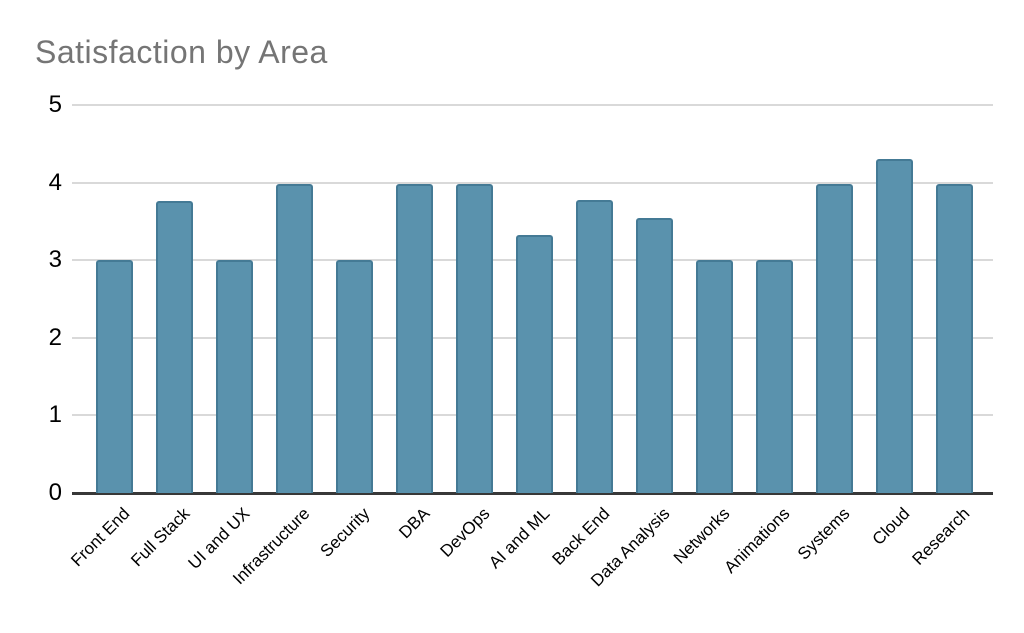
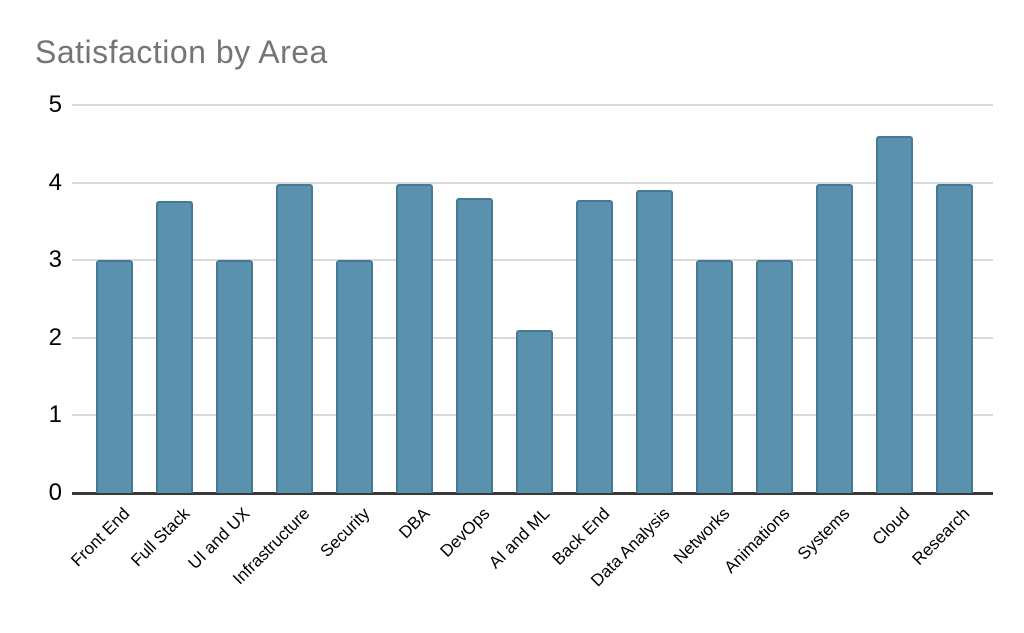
DevOps: 4.0 -> 3.8
AI and ML: 3.3 -> 2.1
Data Analysis: 3.5 -> 3.9
Cloud: 4.3 -> 4.6
